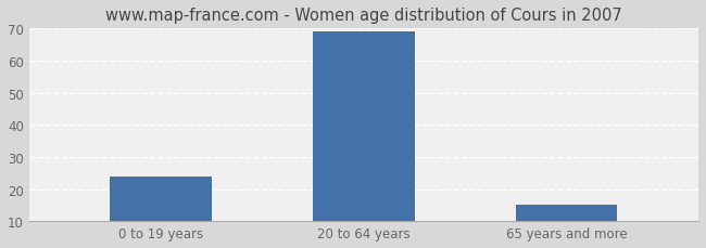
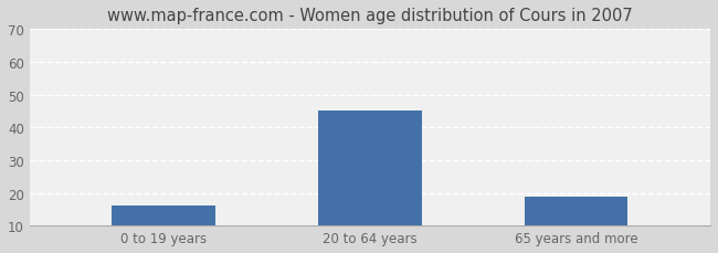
0 to 19 years: 24 -> 16
20 to 64 years: 69 -> 45
65 years and more: 15 -> 19
